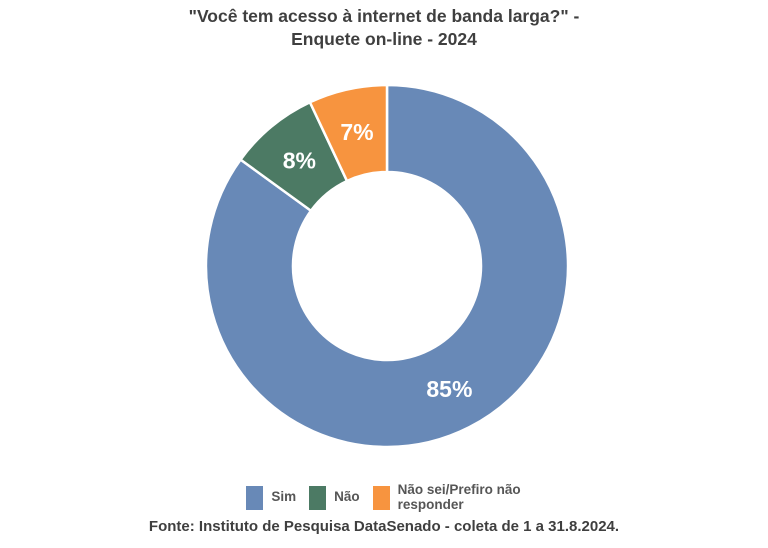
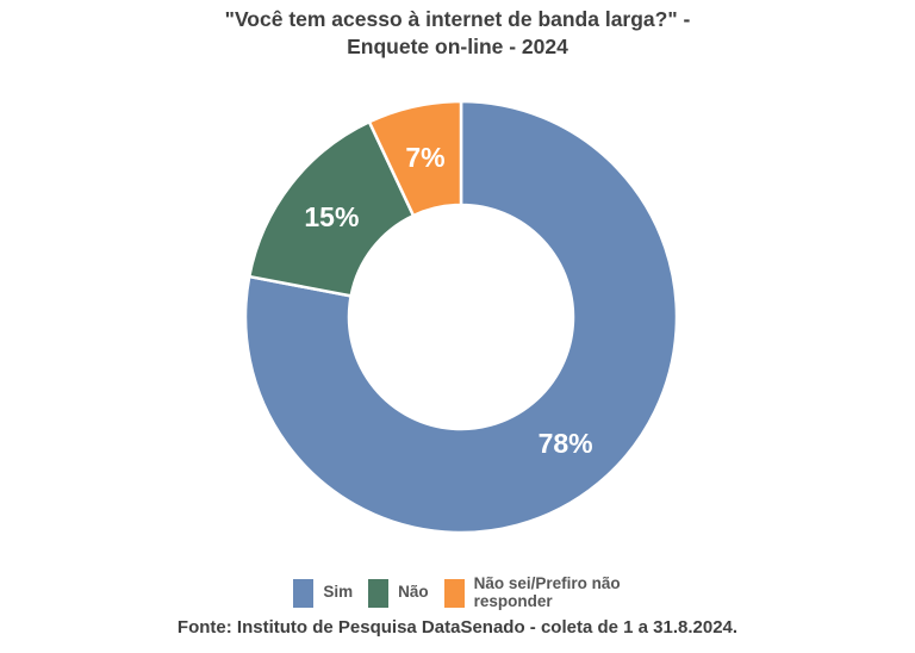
Sim: 85% -> 78%
Não: 8% -> 15%
